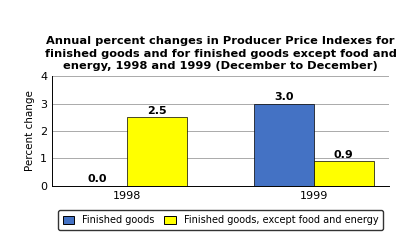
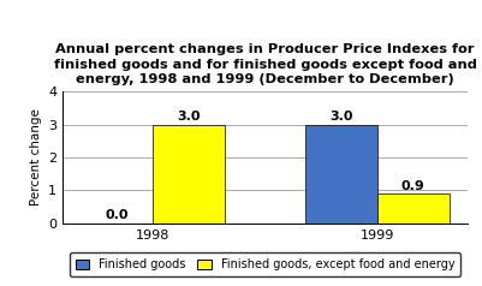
Finished goods, except food and energy/1998: 2.5 -> 3.0
